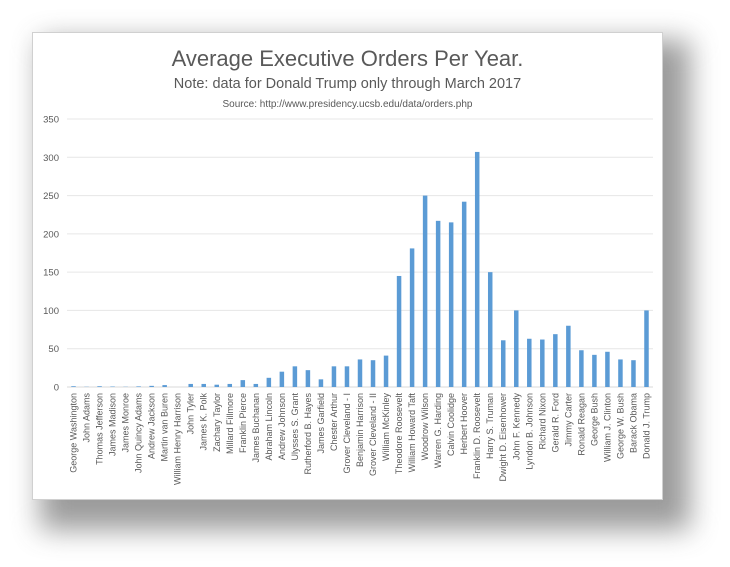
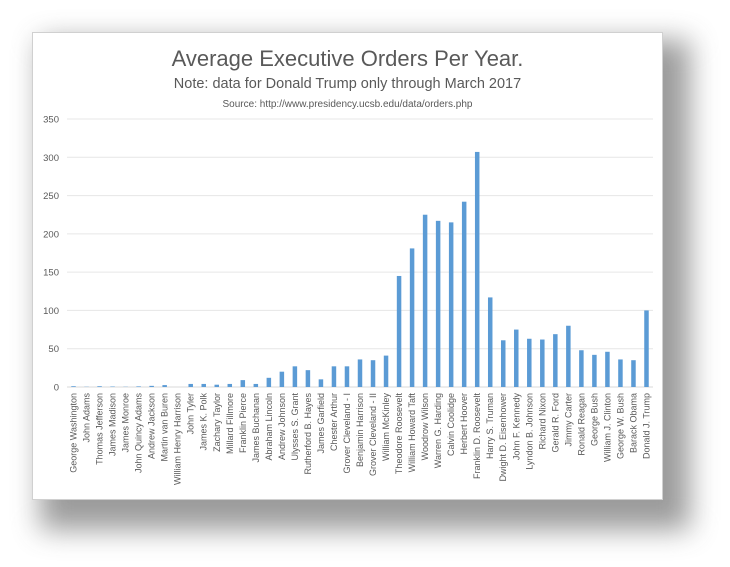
Woodrow Wilson: 250 -> 220
Harry S. Truman: 150 -> 120
John F. Kennedy: 100 -> 80
